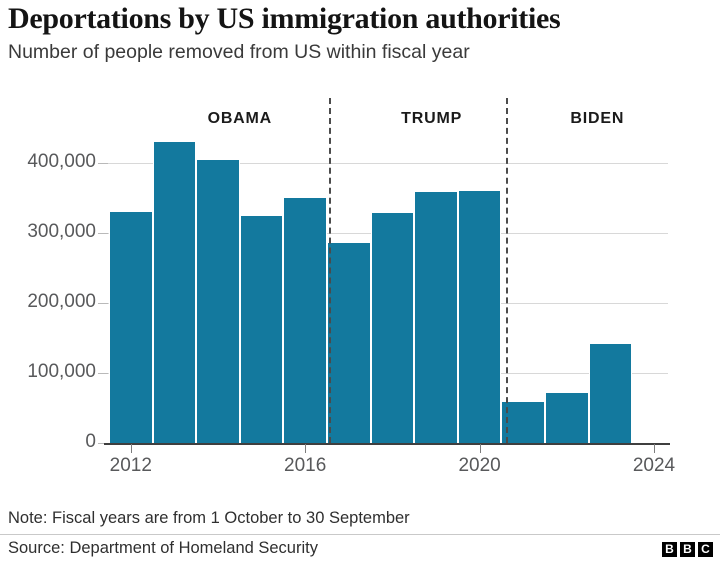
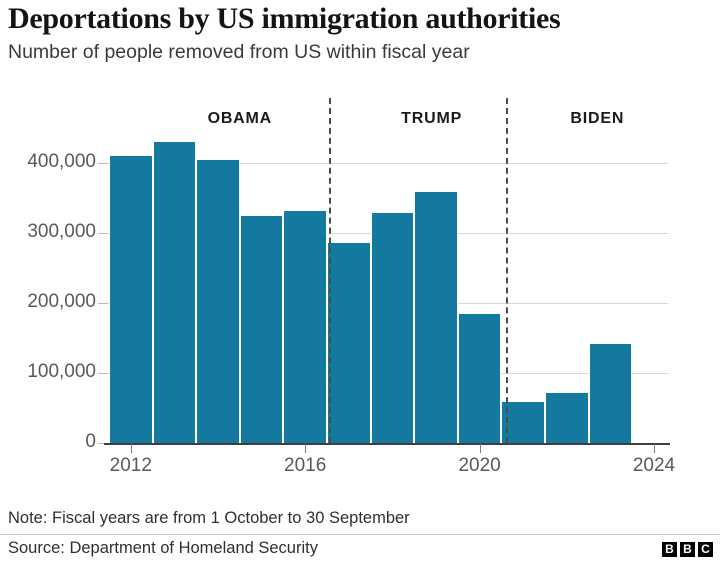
2012: 330000 -> 410000
2016: 350000 -> 330000
2020: 360000 -> 180000
